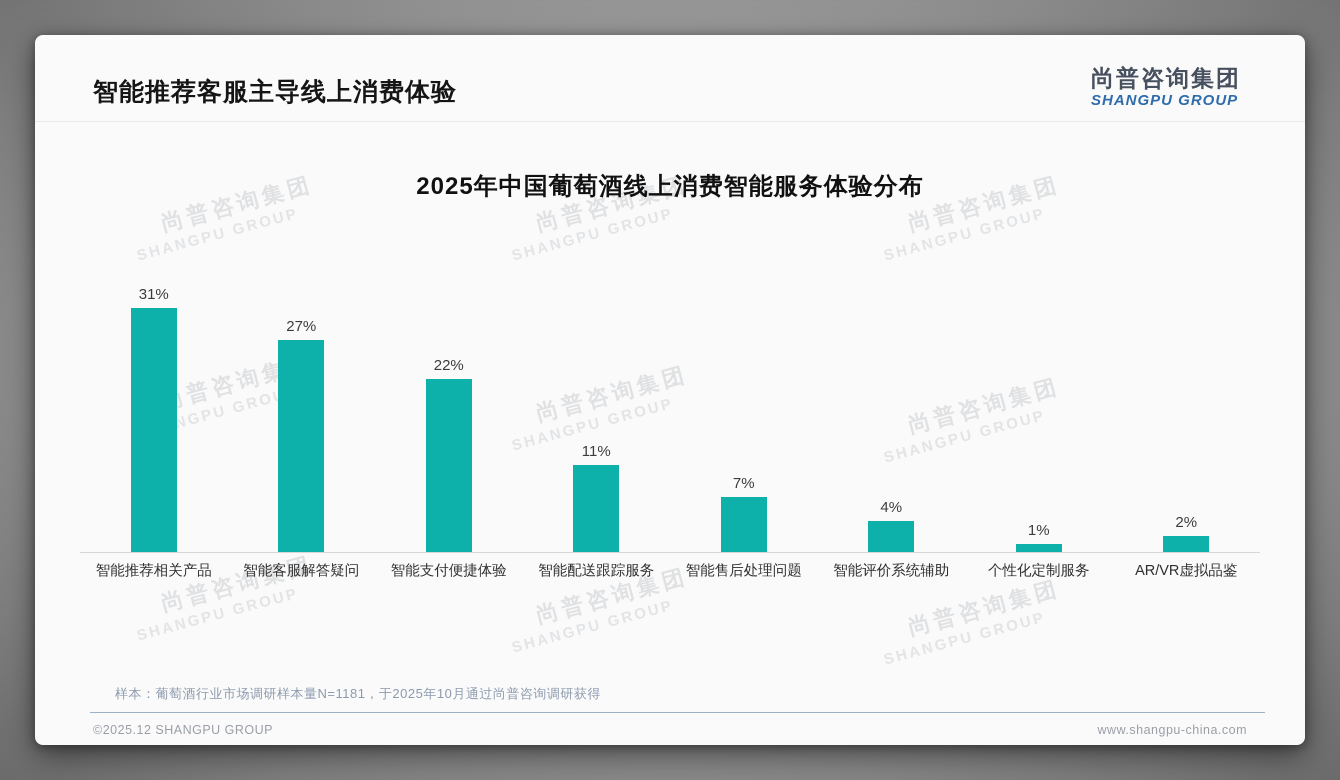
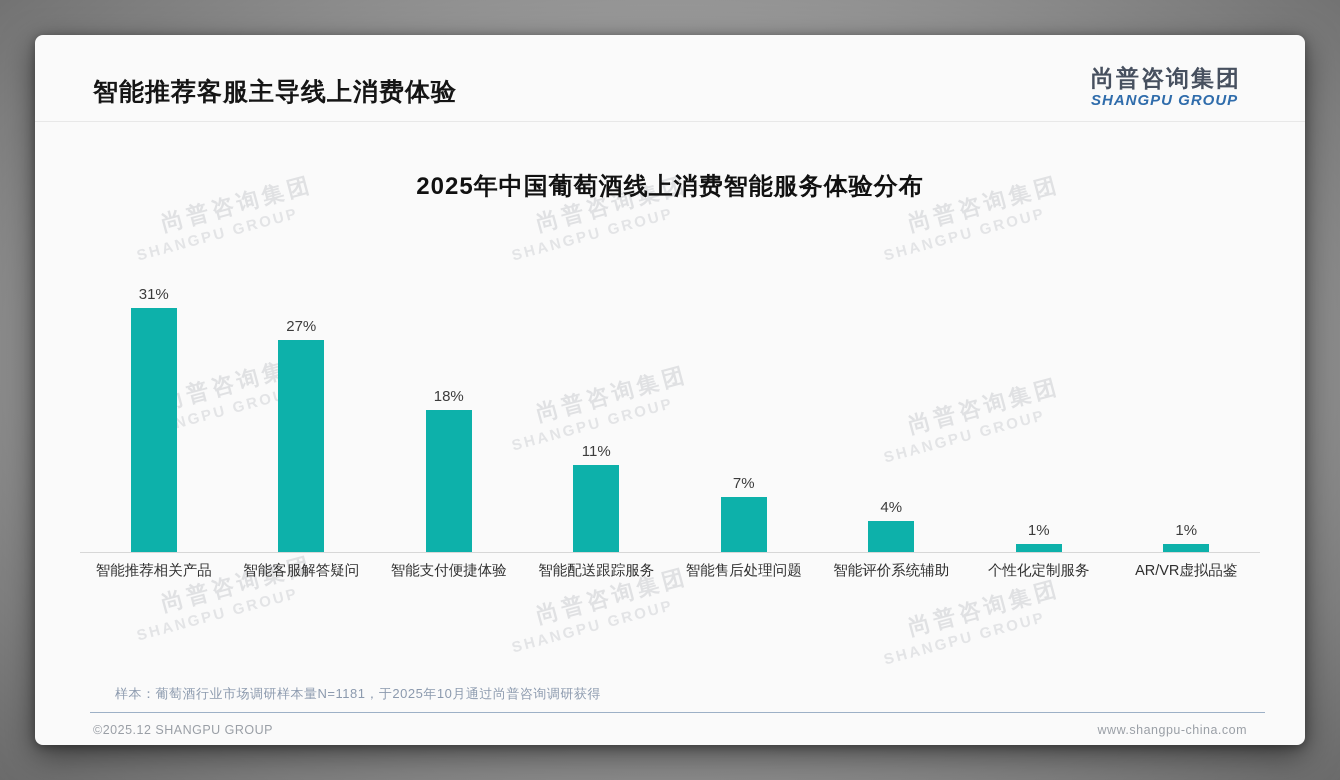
智能支付便捷体验: 22% -> 18%
AR/VR虚拟品鉴: 2% -> 1%
